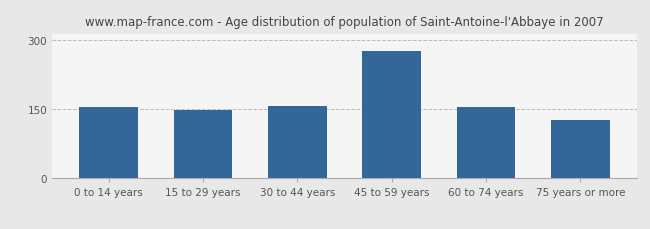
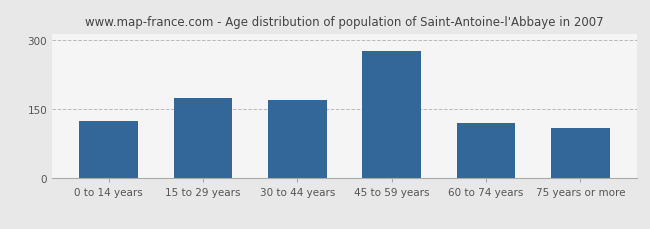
0 to 14 years: 155 -> 125
15 to 29 years: 148 -> 175
30 to 44 years: 158 -> 170
60 to 74 years: 156 -> 120
75 years or more: 128 -> 110
